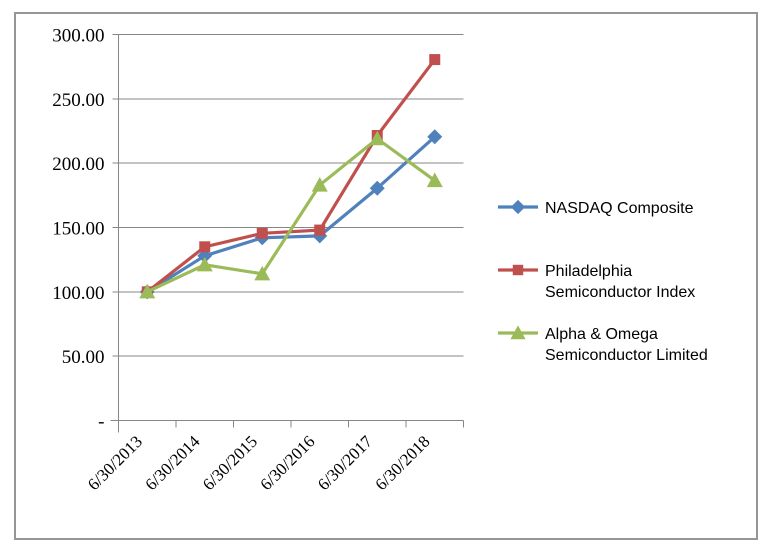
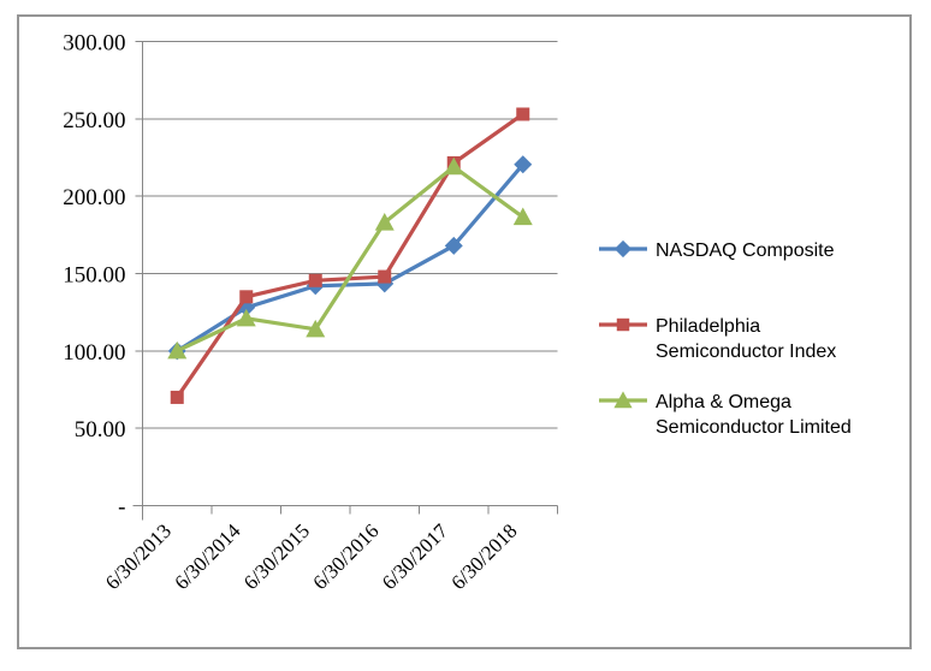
Philadelphia Semiconductor Index/6/30/2013: 100 -> 70
NASDAQ Composite/6/30/2017: 180 -> 168
Philadelphia Semiconductor Index/6/30/2018: 280 -> 253
